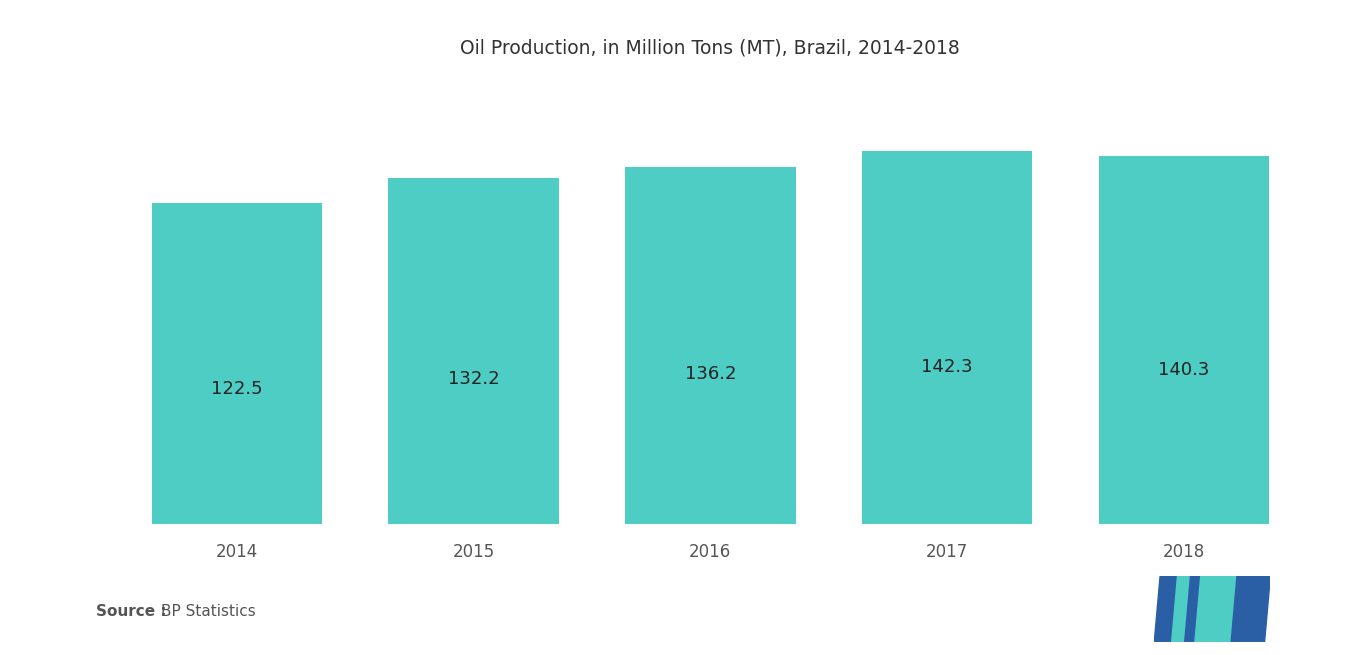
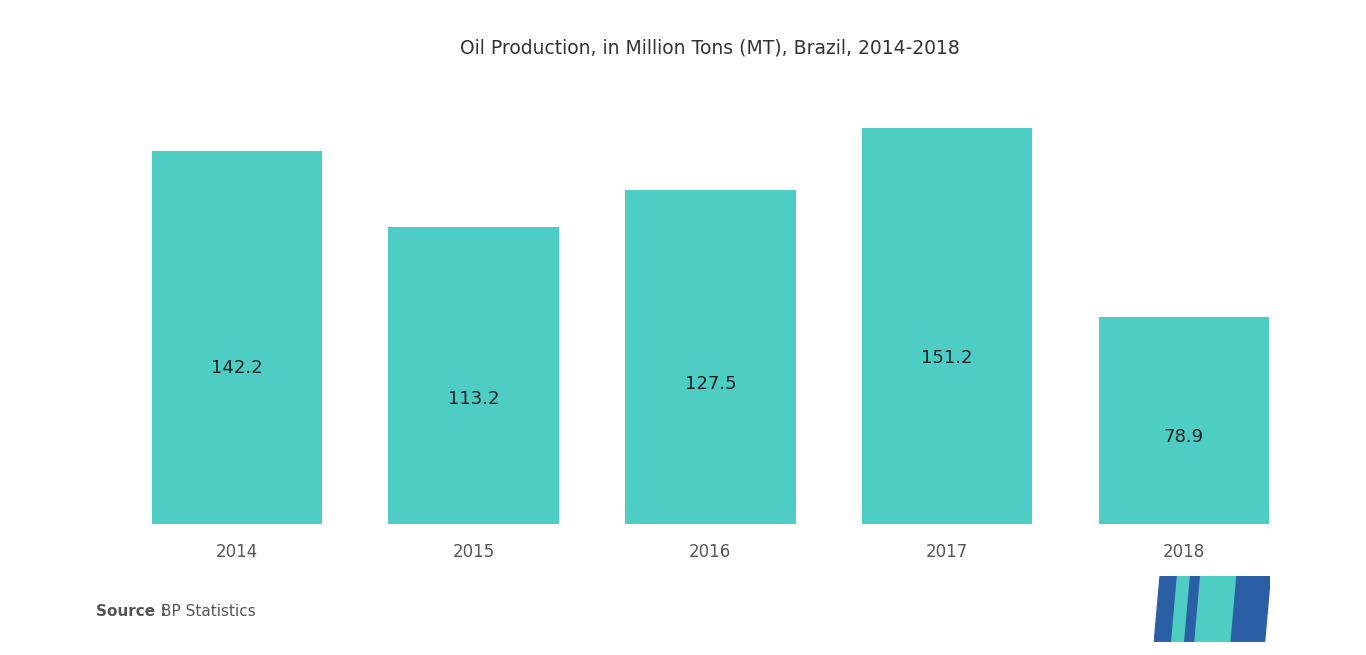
2014: 122.5 -> 142.2
2015: 132.2 -> 113.2
2016: 136.2 -> 127.5
2017: 142.3 -> 151.2
2018: 140.3 -> 78.9
